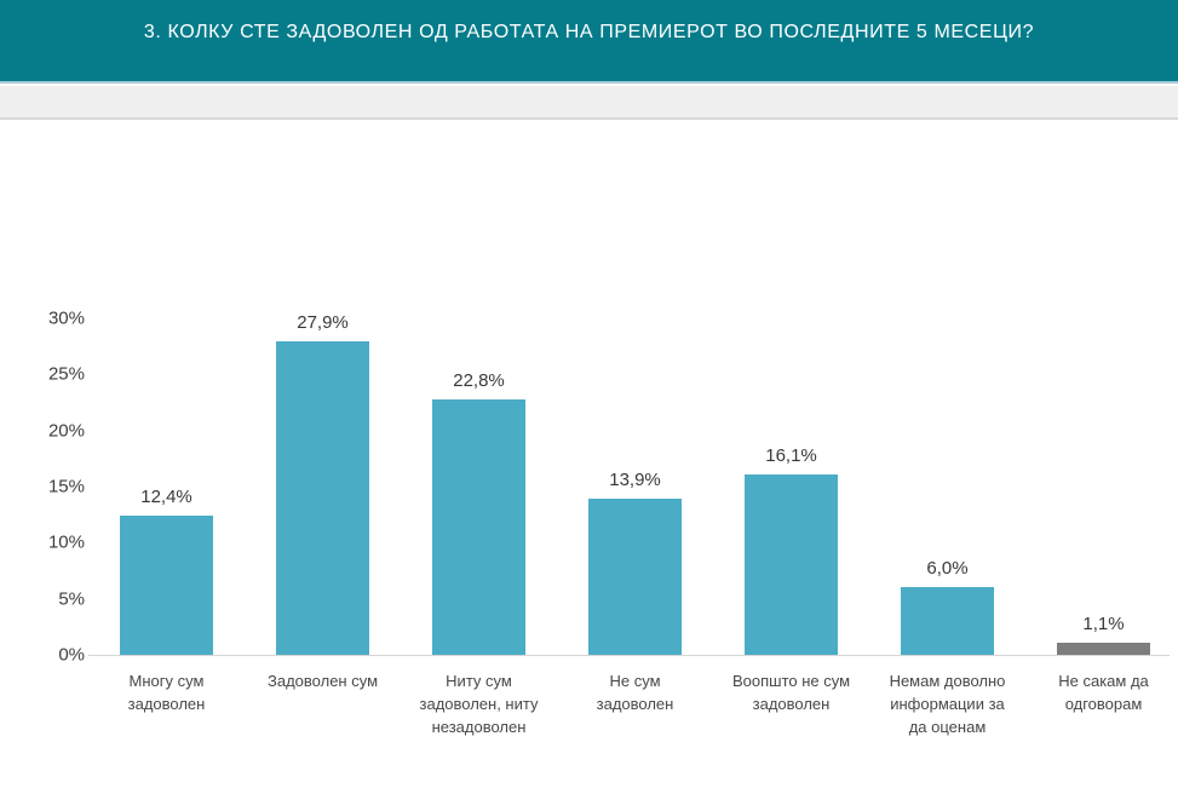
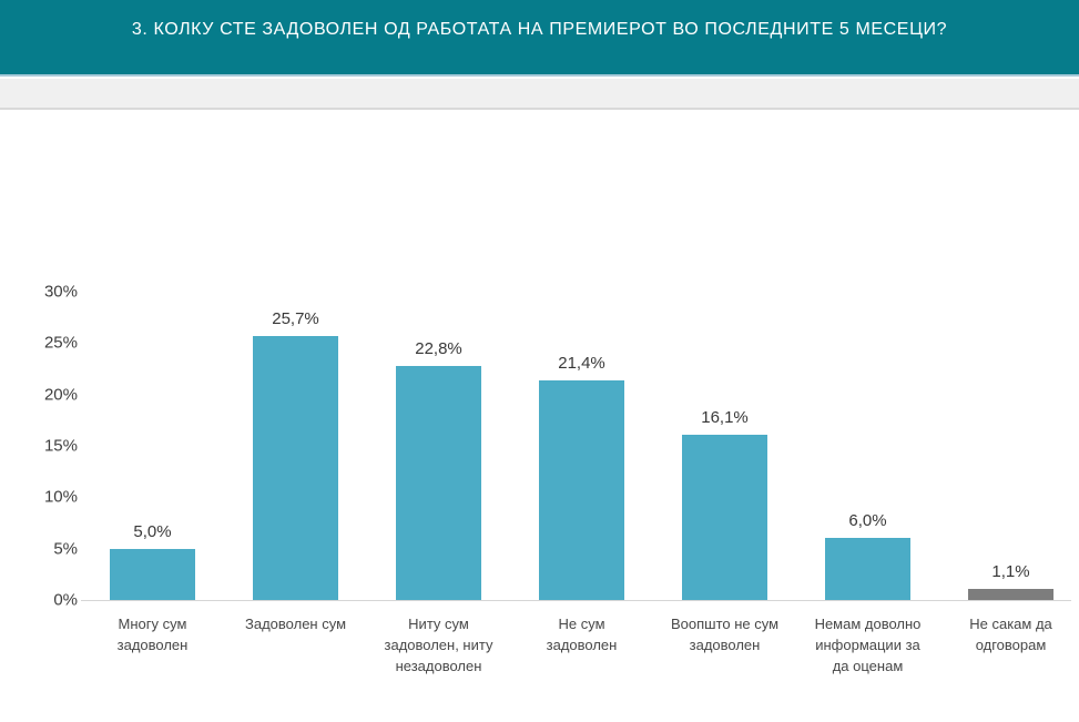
Многу сум задоволен: 12,4% -> 5,0%
Задоволен сум: 27,9% -> 25,7%
Не сум задоволен: 13,9% -> 21,4%
